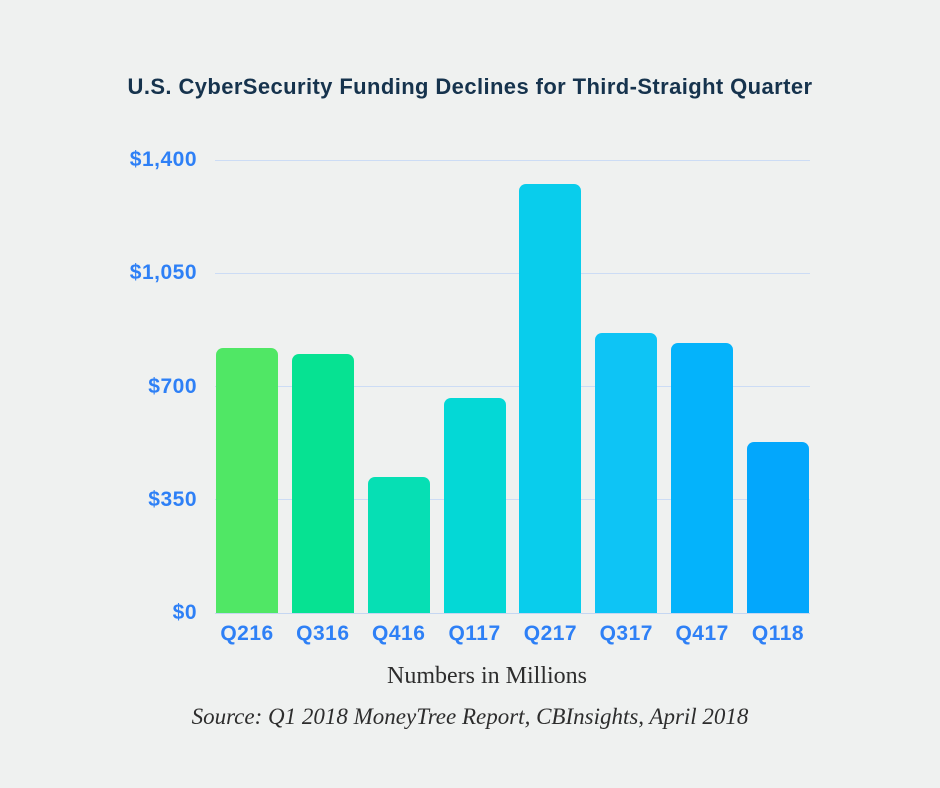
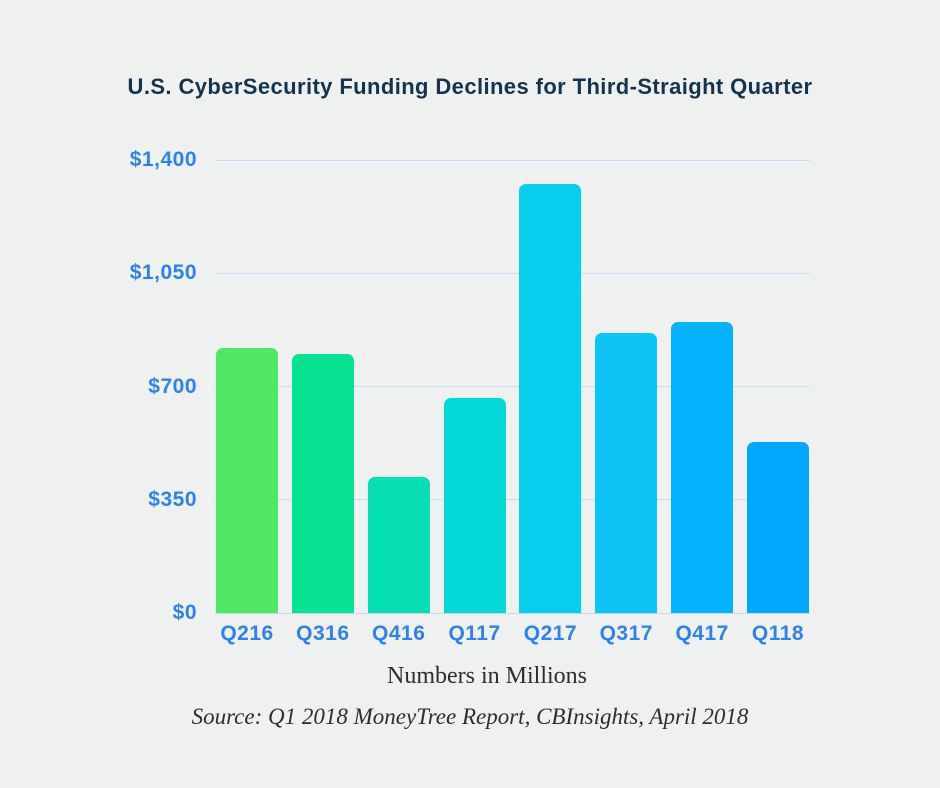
Q417: $840 -> $900
